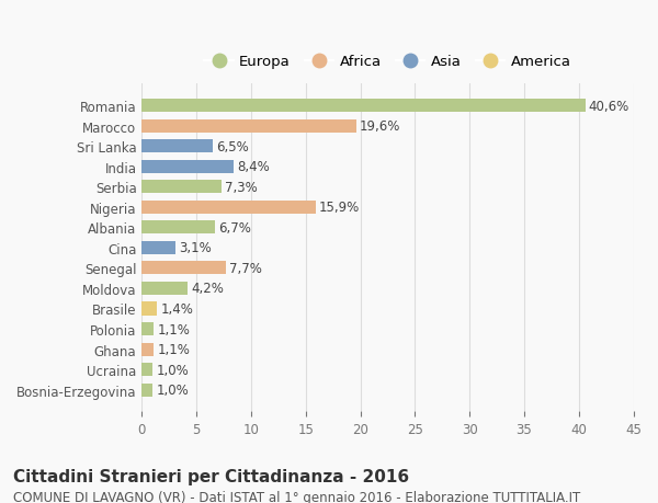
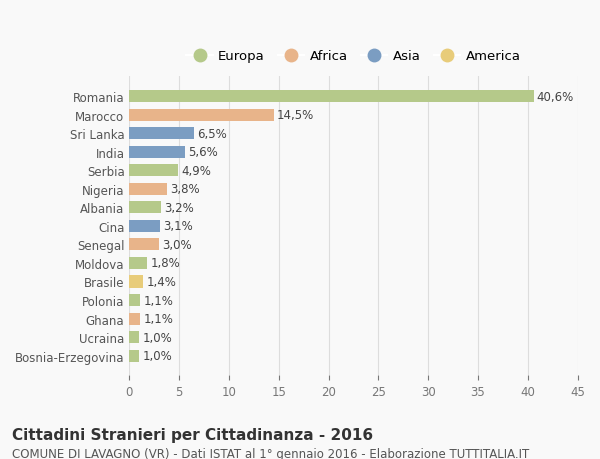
Marocco: 19,6% -> 14,5%
India: 8,4% -> 5,6%
Serbia: 7,3% -> 4,9%
Nigeria: 15,9% -> 3,8%
Albania: 6,7% -> 3,2%
Senegal: 7,7% -> 3,0%
Moldova: 4,2% -> 1,8%
